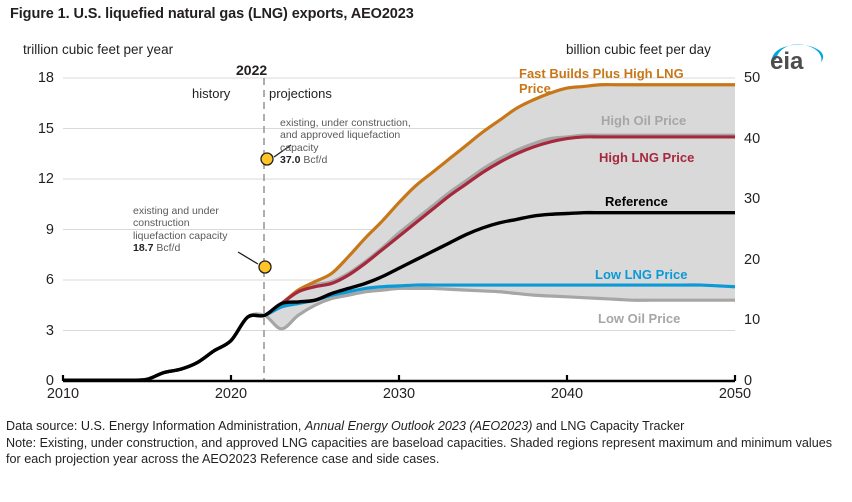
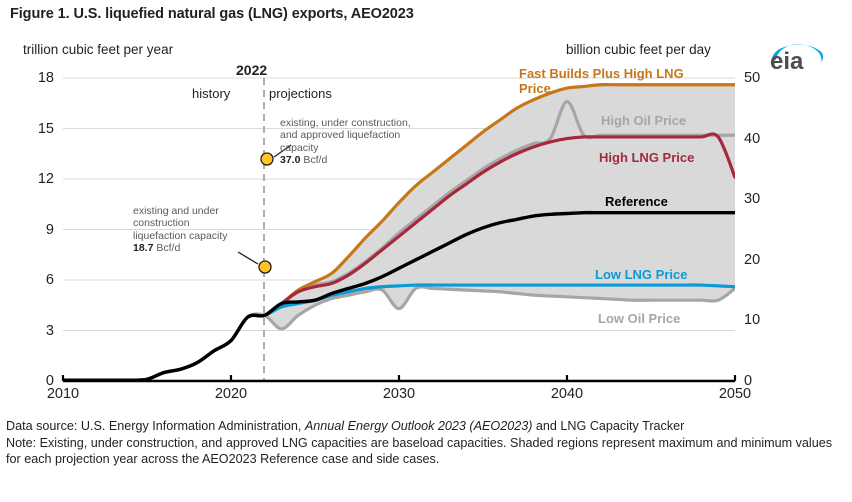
Low Oil Price/2030: 5.5 -> 4.3
High Oil Price/2040: 14.5 -> 16.6
High LNG Price/2050: 14.5 -> 12.1
Low Oil Price/2050: 4.8 -> 5.5
